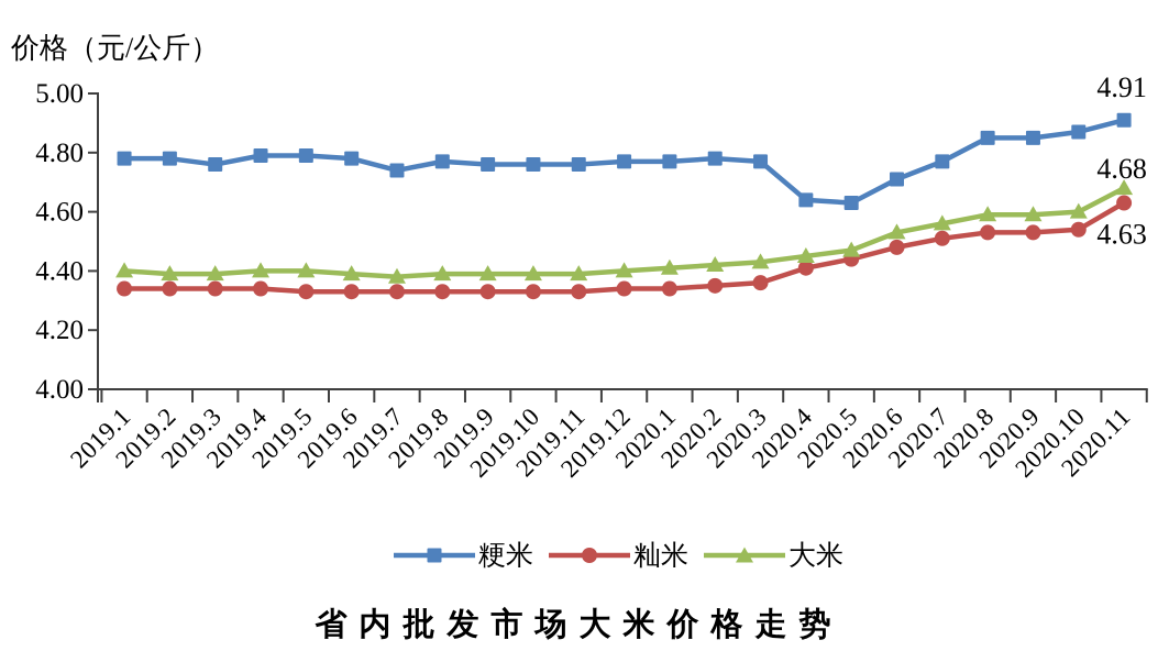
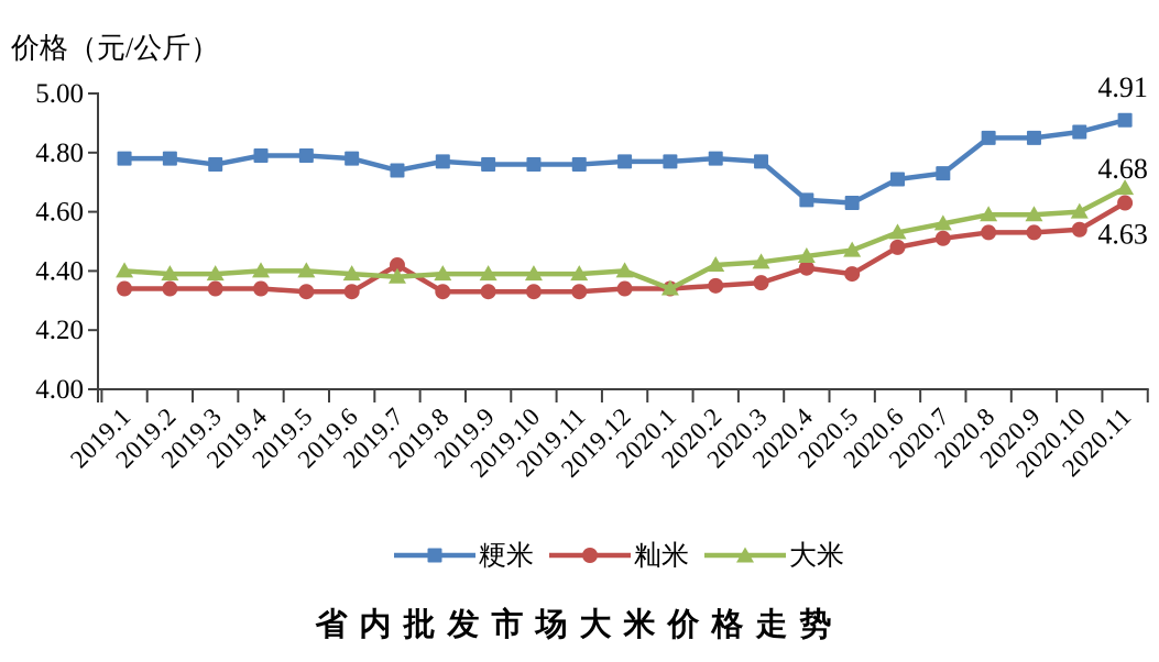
籼米/2019.7: 4.33 -> 4.42
大米/2020.1: 4.41 -> 4.34
籼米/2020.5: 4.44 -> 4.39
粳米/2020.7: 4.77 -> 4.73
